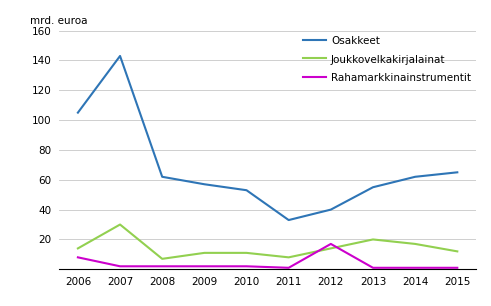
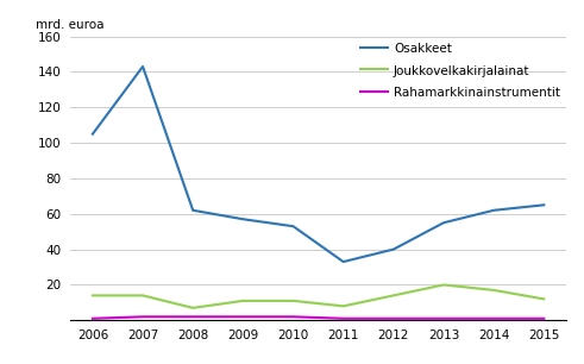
Rahamarkkinainstrumentit/2006: 8 -> 1
Joukkovelkakirjalainat/2007: 30 -> 14
Rahamarkkinainstrumentit/2012: 17 -> 1
